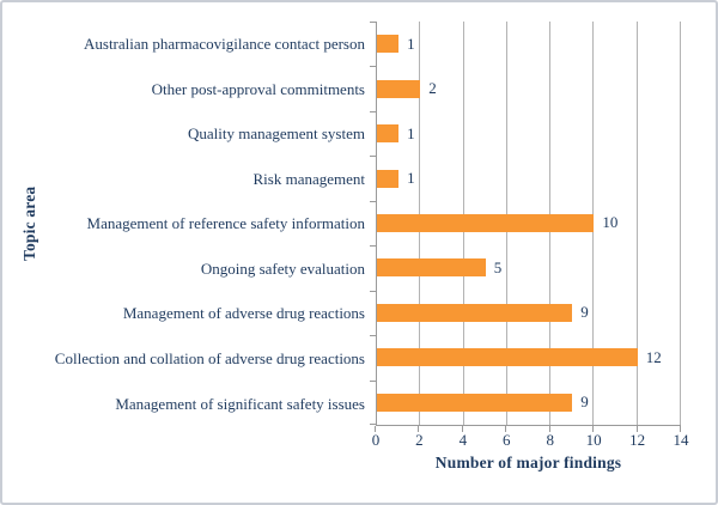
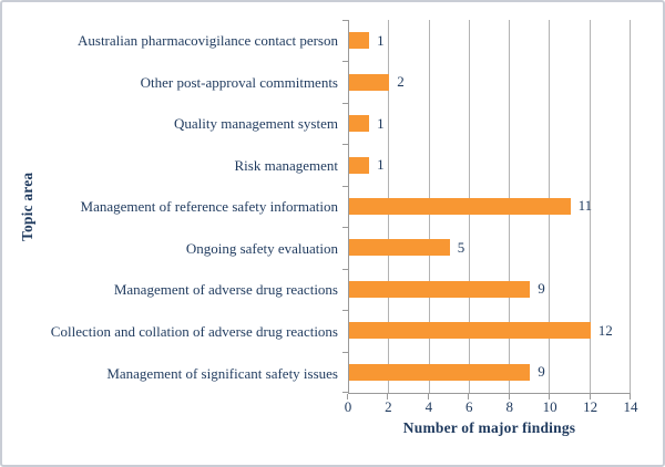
Management of reference safety information: 10 -> 11
